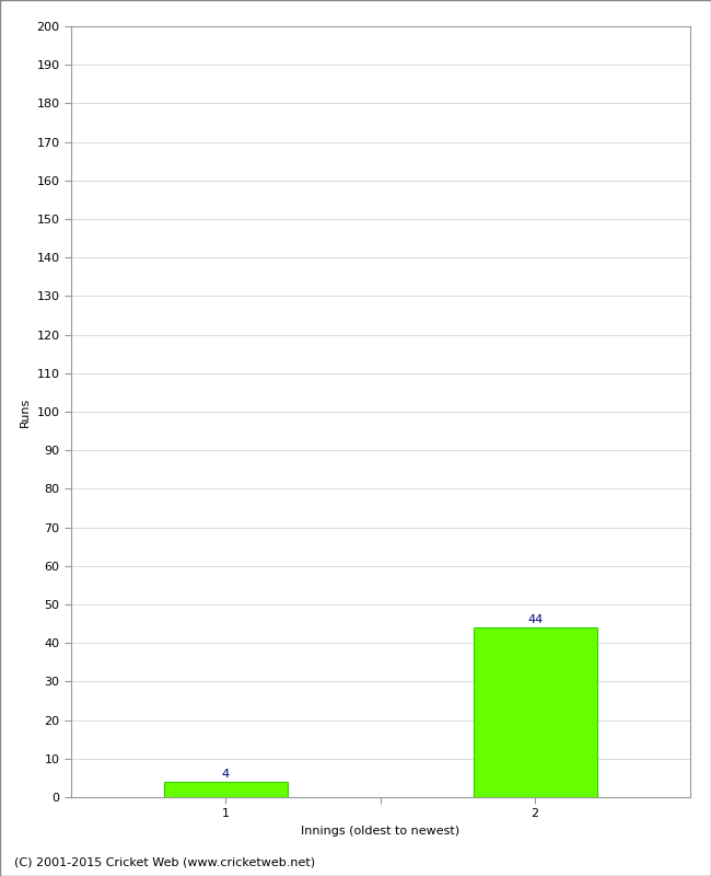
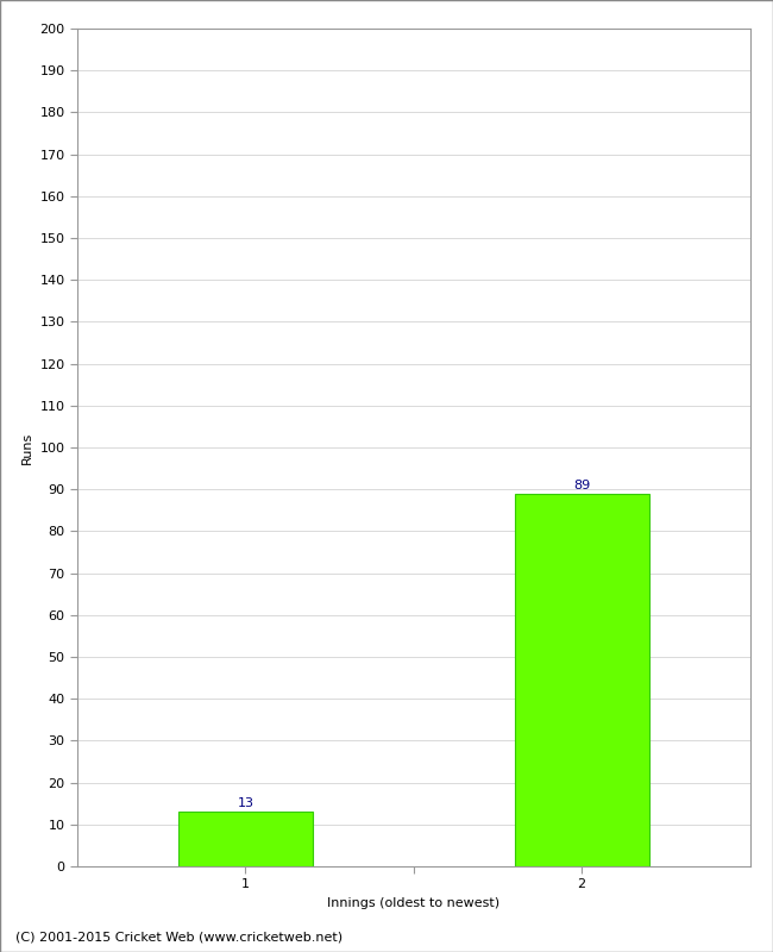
1: 4 -> 13
2: 44 -> 89
